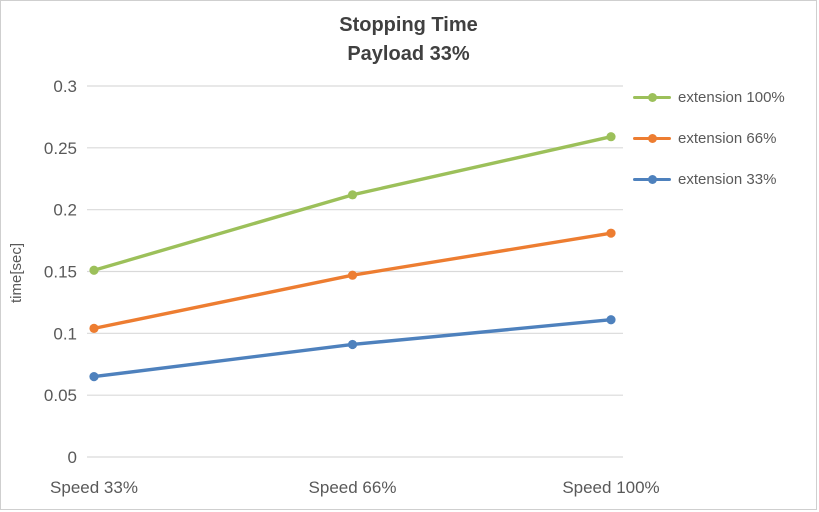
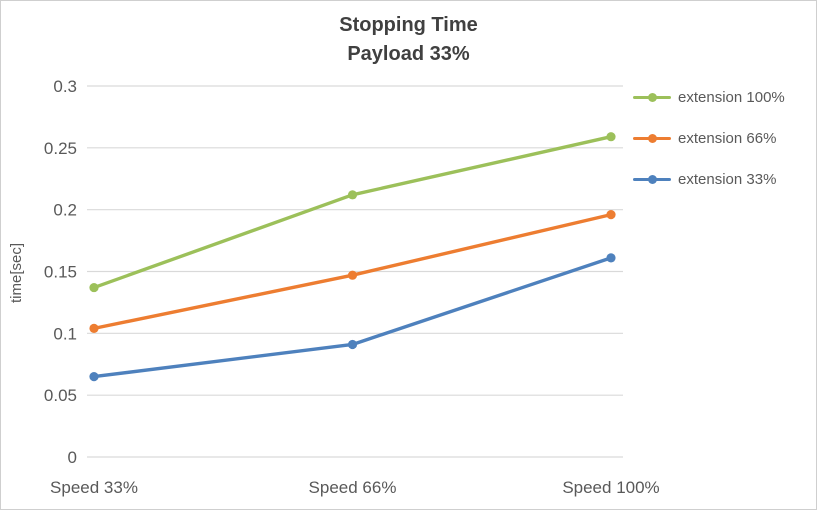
extension 100%/Speed 33%: 0.151 -> 0.137
extension 66%/Speed 100%: 0.181 -> 0.196
extension 33%/Speed 100%: 0.111 -> 0.161
